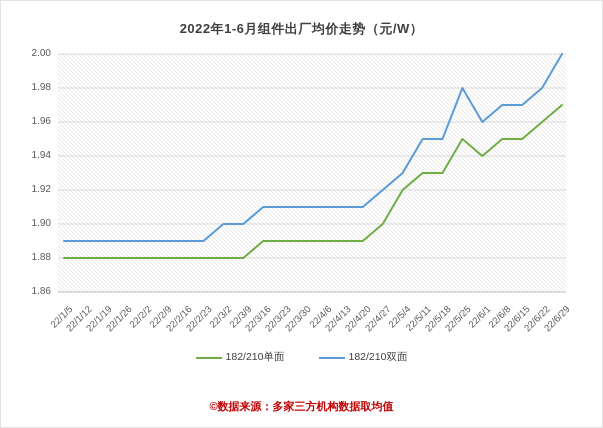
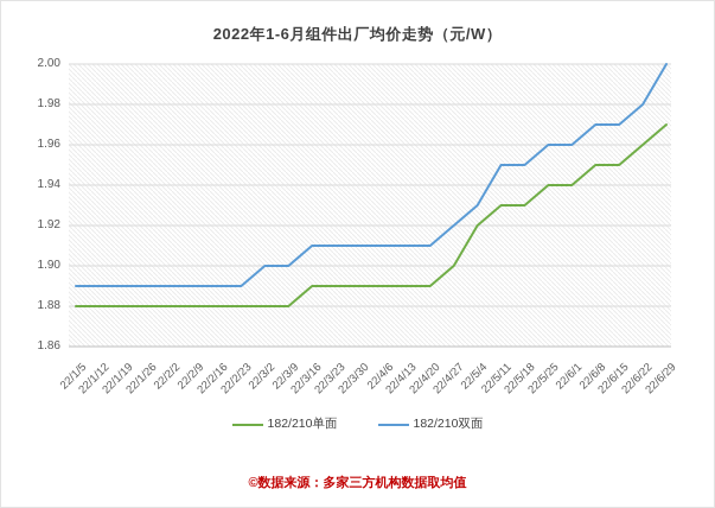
182/210单面/22/5/25: 1.95 -> 1.94
182/210双面/22/5/25: 1.98 -> 1.96
